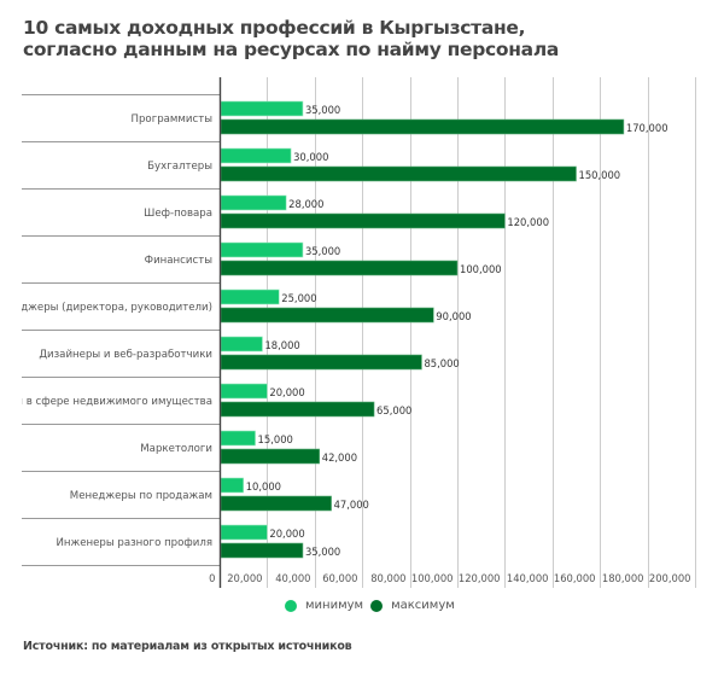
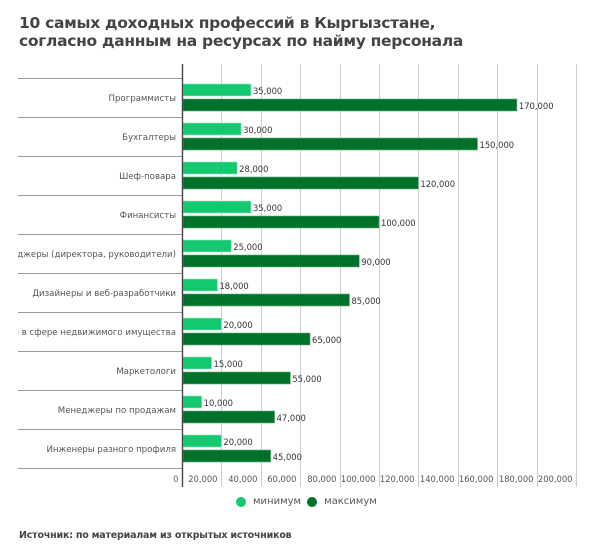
максимум/Маркетологи: 42,000 -> 55,000
максимум/Инженеры разного профиля: 35,000 -> 45,000
